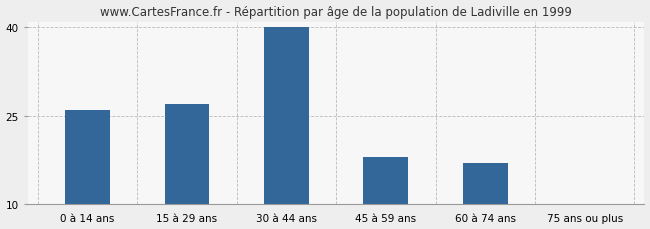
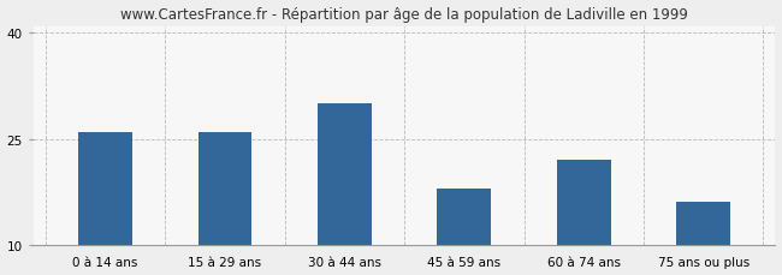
15 à 29 ans: 27 -> 26
30 à 44 ans: 40 -> 30
60 à 74 ans: 17 -> 22
75 ans ou plus: 10 -> 16
